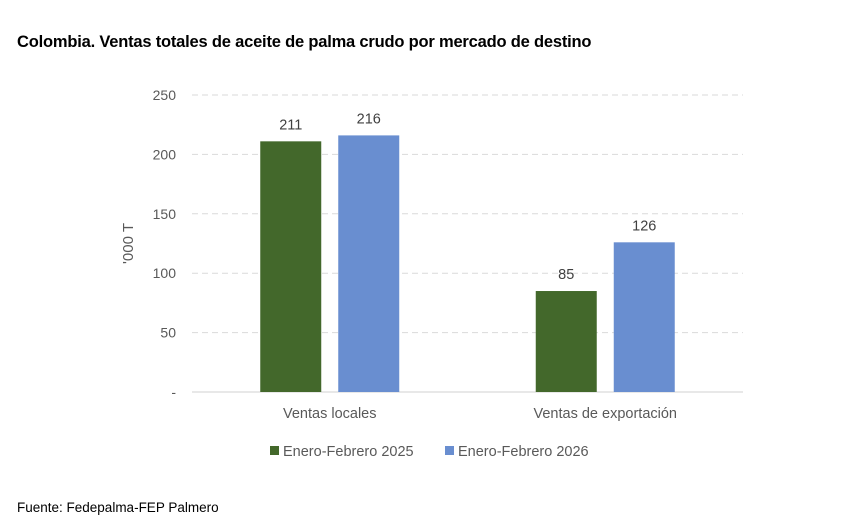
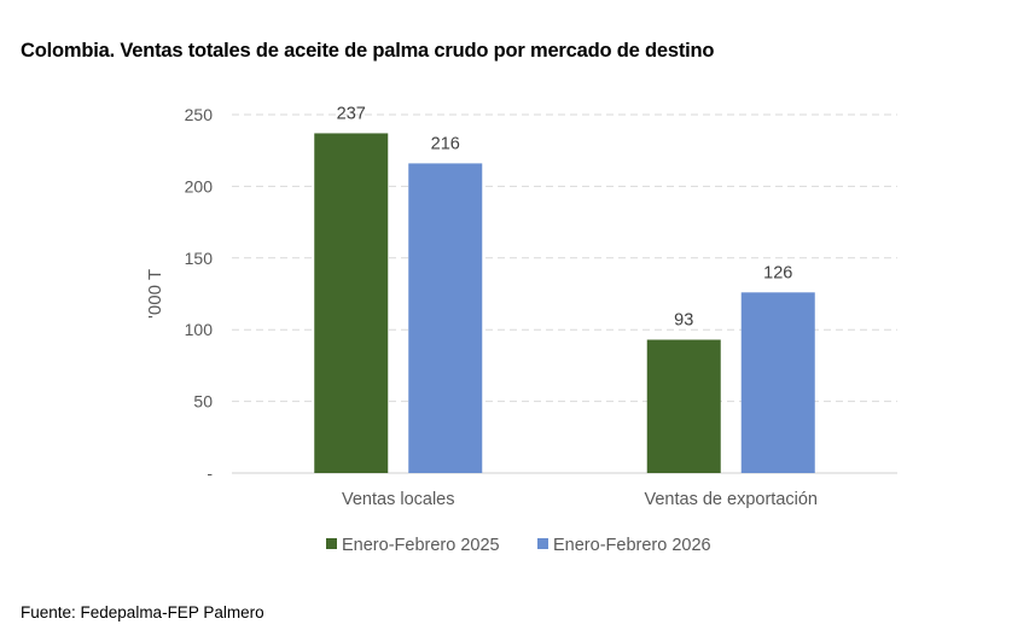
Enero-Febrero 2025/Ventas locales: 211 -> 237
Enero-Febrero 2025/Ventas de exportación: 85 -> 93
